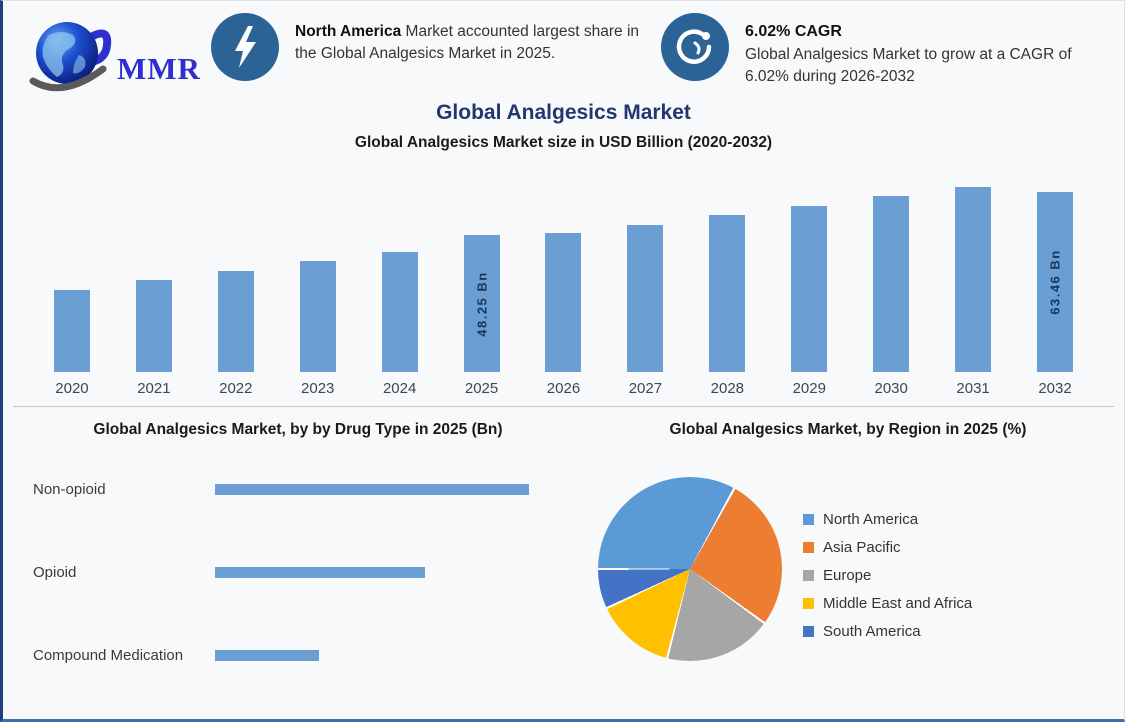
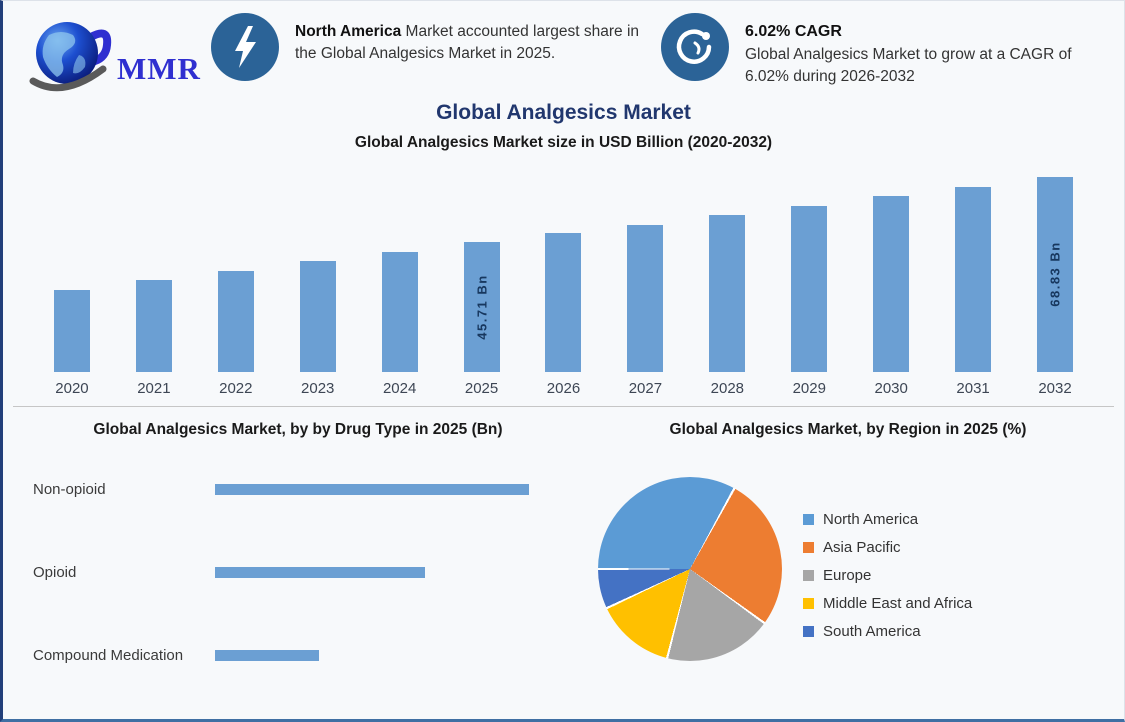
Global Analgesics Market size in USD Billion (2020-2032)/2025: 48.25 -> 45.71
Global Analgesics Market size in USD Billion (2020-2032)/2032: 63.46 -> 68.83
